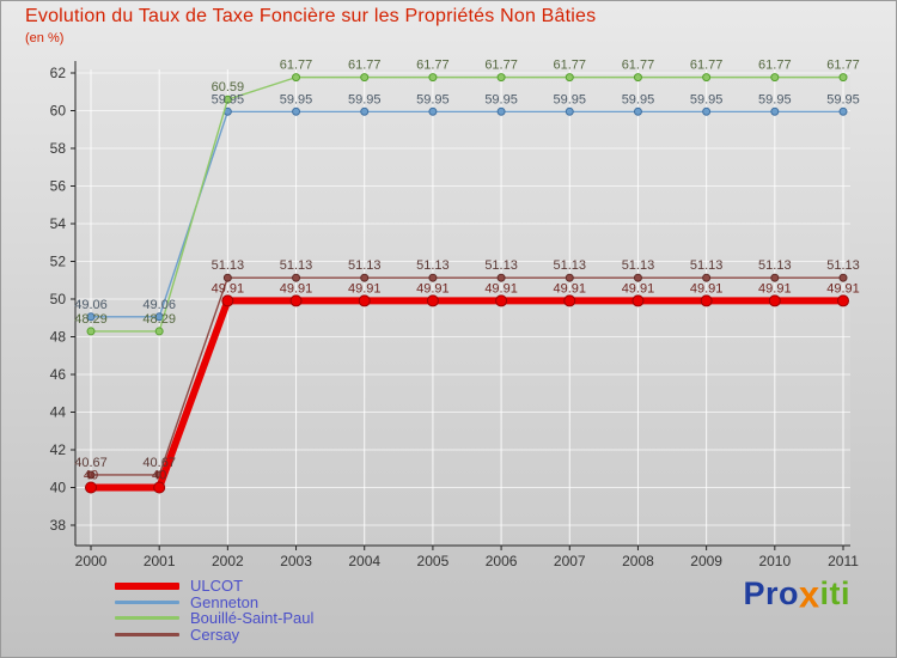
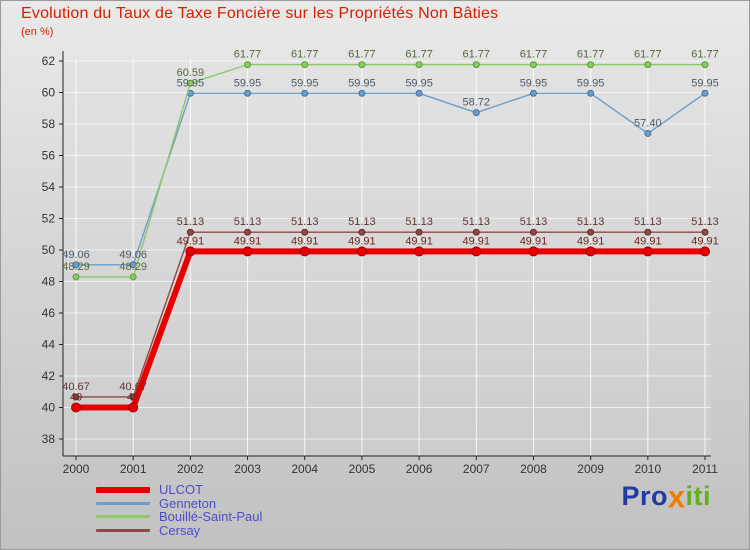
Genneton/2007: 59.95 -> 58.72
Genneton/2010: 59.95 -> 57.40
